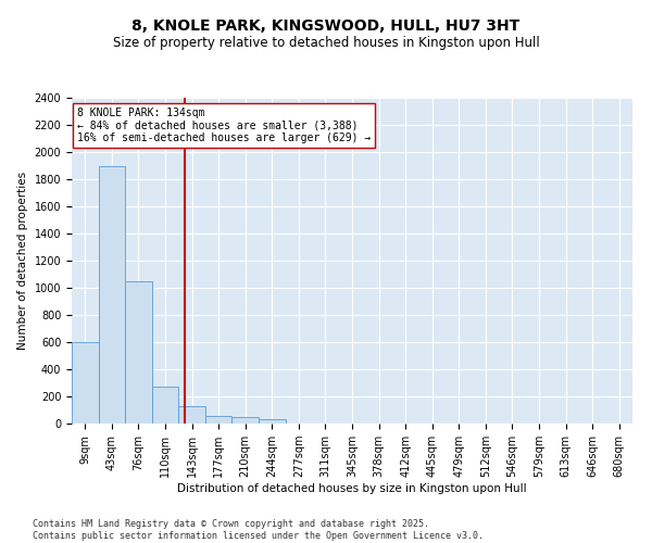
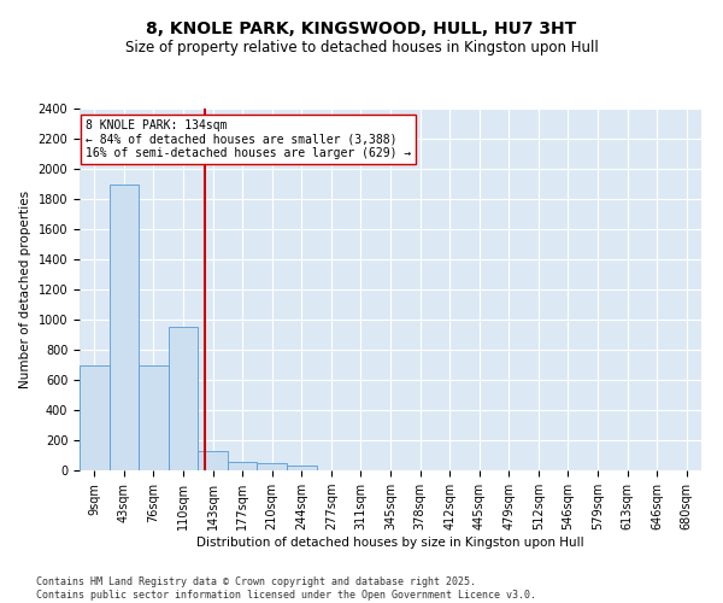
9sqm: 600 -> 700
76sqm: 1050 -> 700
110sqm: 270 -> 950
